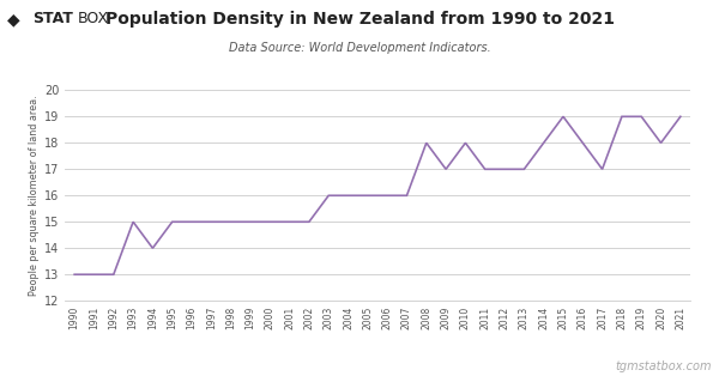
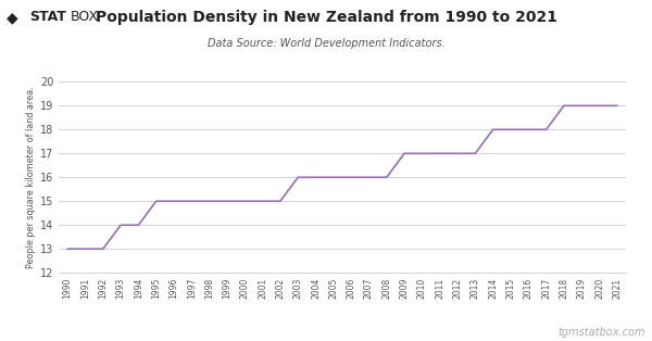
1993: 15 -> 14
2008: 18 -> 16
2010: 18 -> 17
2015: 19 -> 18
2017: 17 -> 18
2020: 18 -> 19
